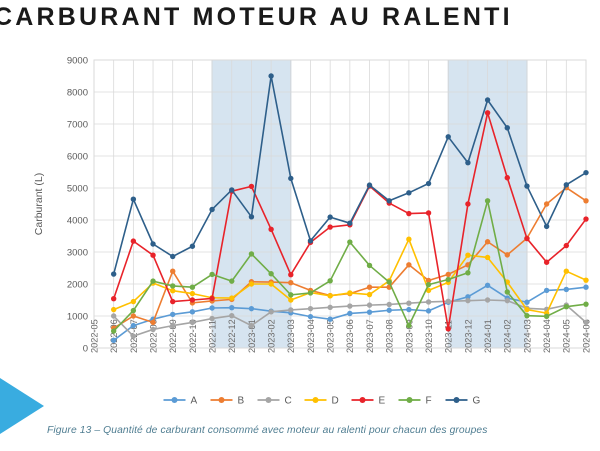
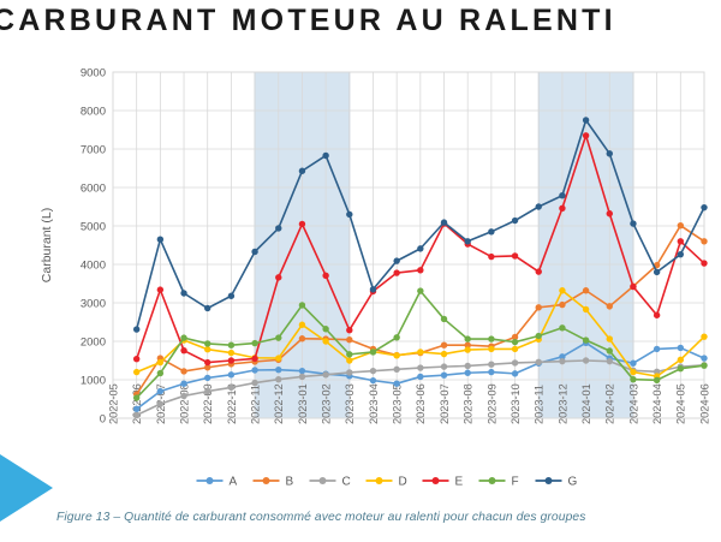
C/2022-06: 1000 -> 100
B/2022-07: 1000 -> 1600
B/2022-08: 800 -> 1200
E/2022-08: 2900 -> 1800
B/2022-09: 2400 -> 1300
F/2022-11: 2300 -> 2000
E/2022-12: 4900 -> 3700
C/2023-01: 700 -> 1100
D/2023-01: 2000 -> 2400
G/2023-01: 4100 -> 6400
G/2023-02: 8500 -> 6800
G/2023-06: 3900 -> 4400
D/2023-08: 2100 -> 1800
B/2023-09: 2600 -> 1900
D/2023-09: 3400 -> 1800
F/2023-09: 700 -> 2100
B/2023-11: 2300 -> 2900
E/2023-11: 600 -> 3800
G/2023-11: 6600 -> 5500
B/2023-12: 2600 -> 3000
D/2023-12: 2900 -> 3300
E/2023-12: 4500 -> 5500
F/2024-01: 4600 -> 2000
B/2024-04: 4500 -> 4000
D/2024-05: 2400 -> 1500
E/2024-05: 3200 -> 4600
G/2024-05: 5100 -> 4300
A/2024-06: 1900 -> 1600
C/2024-06: 800 -> 1400
